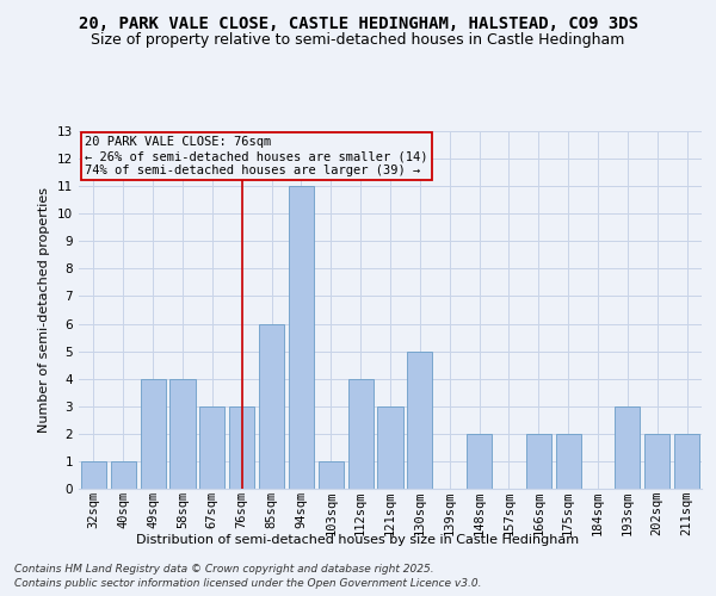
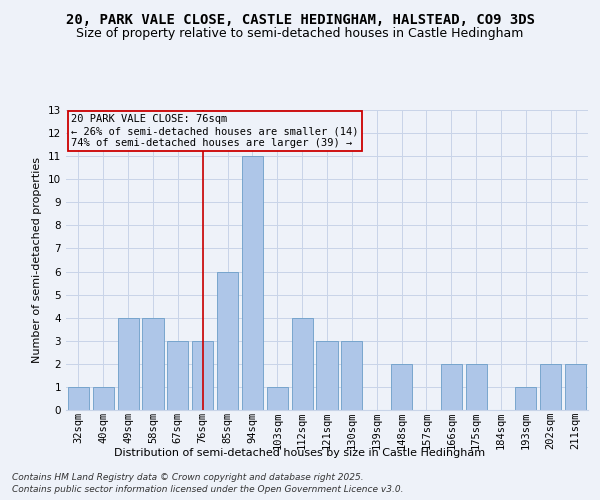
130sqm: 5 -> 3
193sqm: 3 -> 1
